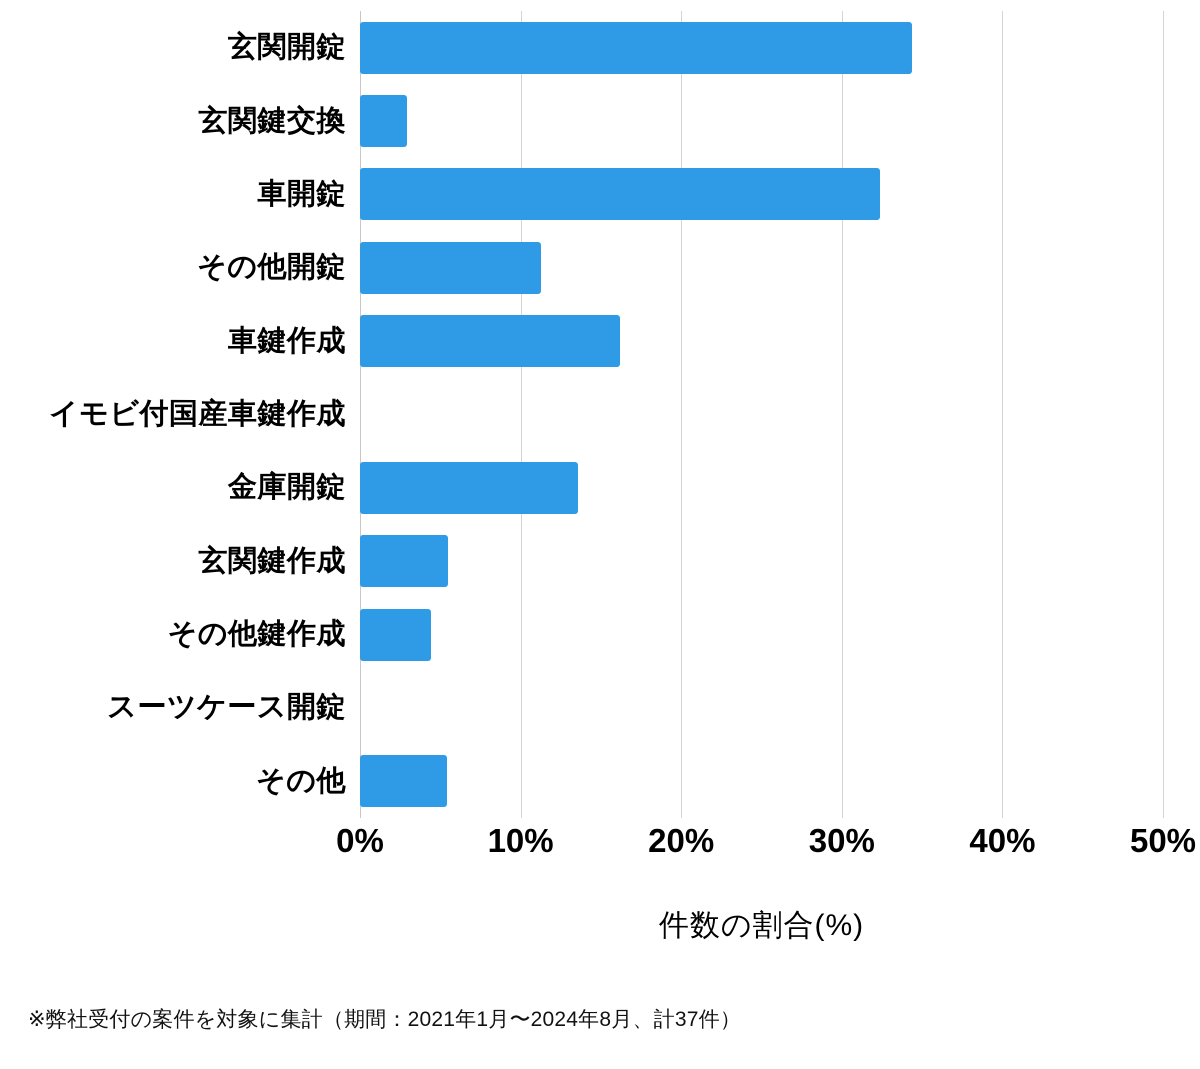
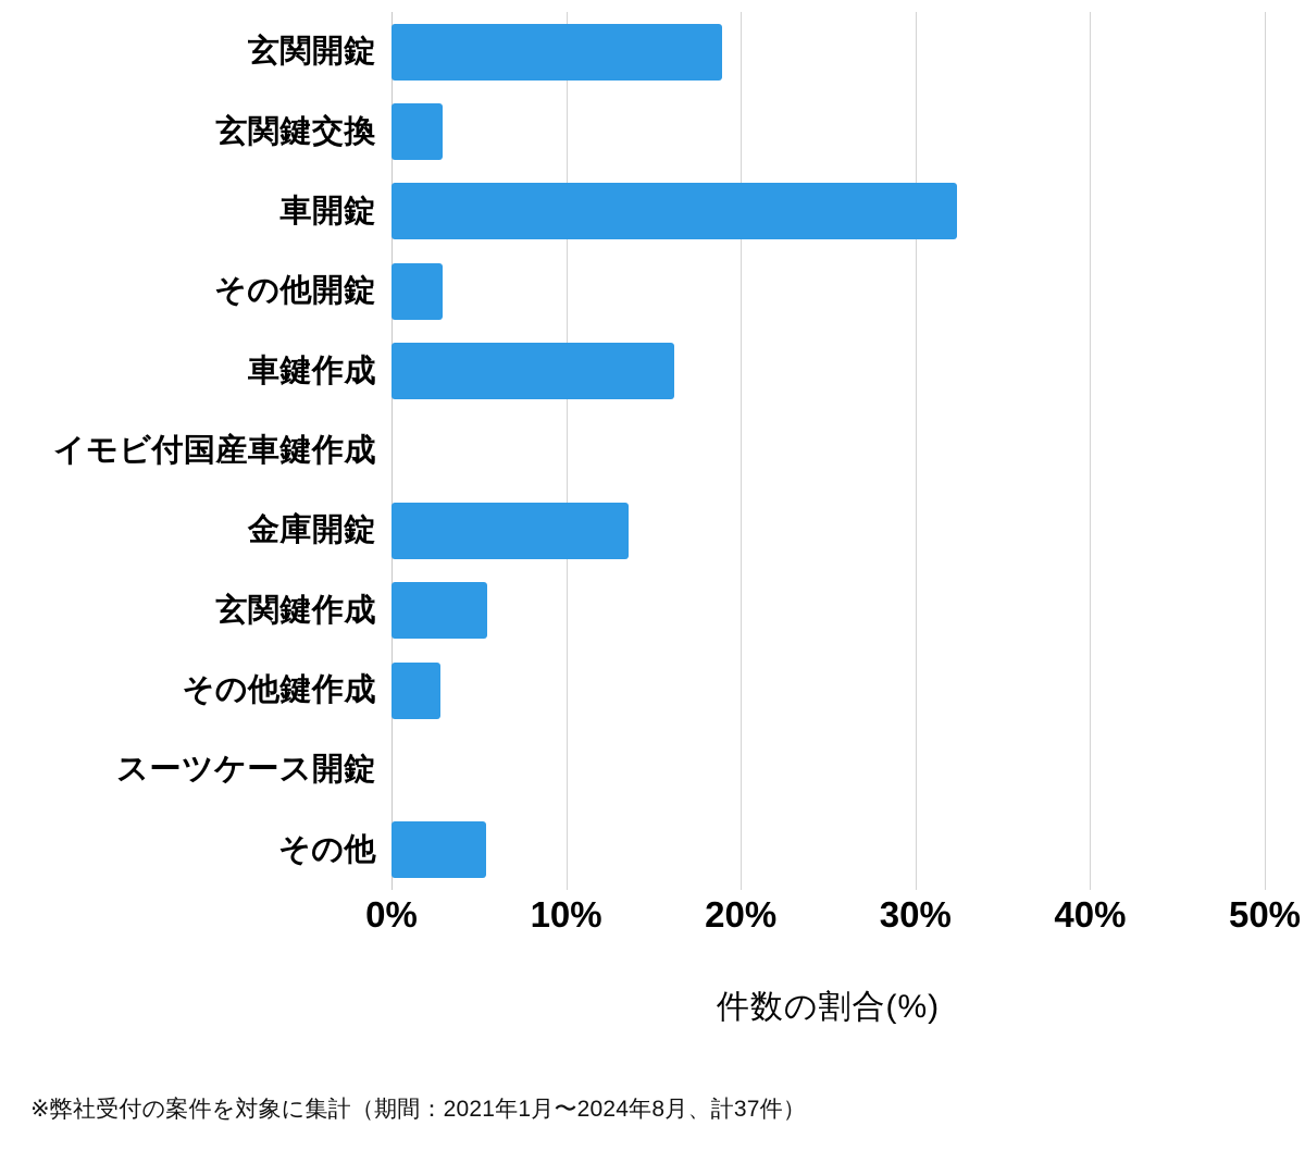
玄関開錠: 34.4% -> 18.9%
その他開錠: 11.3% -> 2.9%
その他鍵作成: 4.4% -> 2.8%
